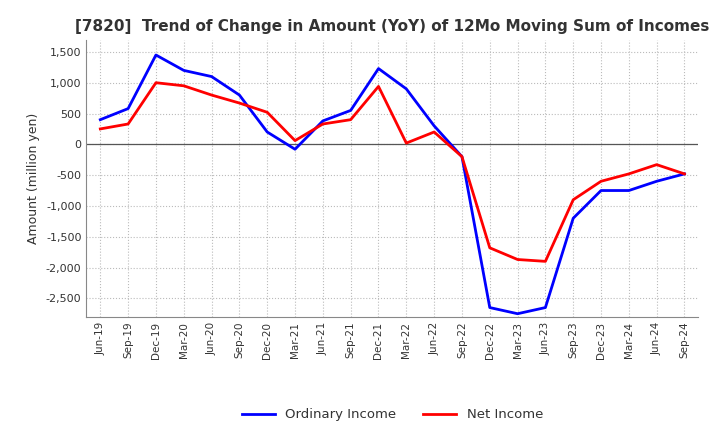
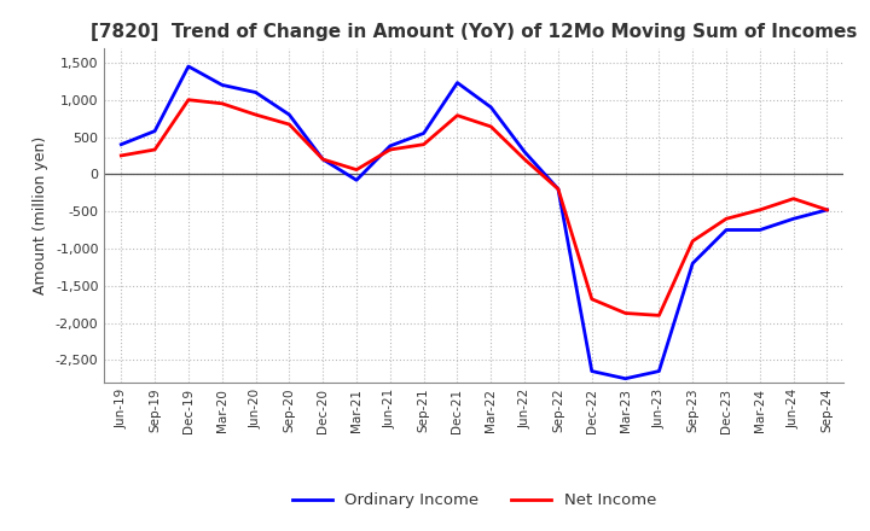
Net Income/Dec-20: 520 -> 200
Net Income/Dec-21: 940 -> 790
Net Income/Mar-22: 20 -> 640
